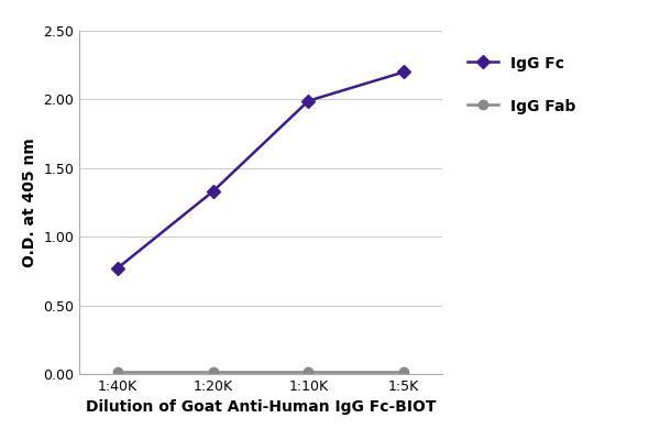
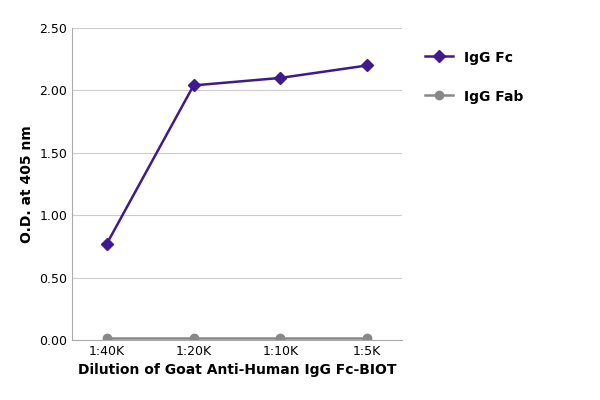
IgG Fc/1:20K: 1.33 -> 2.04
IgG Fc/1:10K: 1.99 -> 2.10
